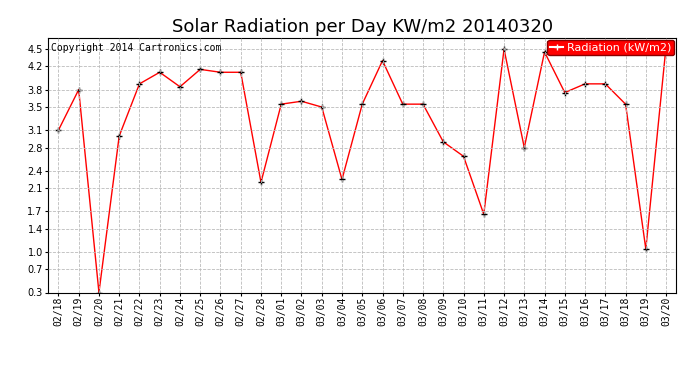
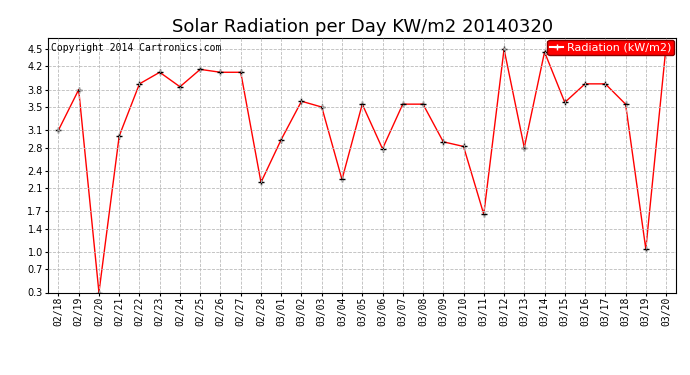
03/01: 3.55 -> 2.94
03/06: 4.30 -> 2.78
03/10: 2.65 -> 2.82
03/15: 3.75 -> 3.58
